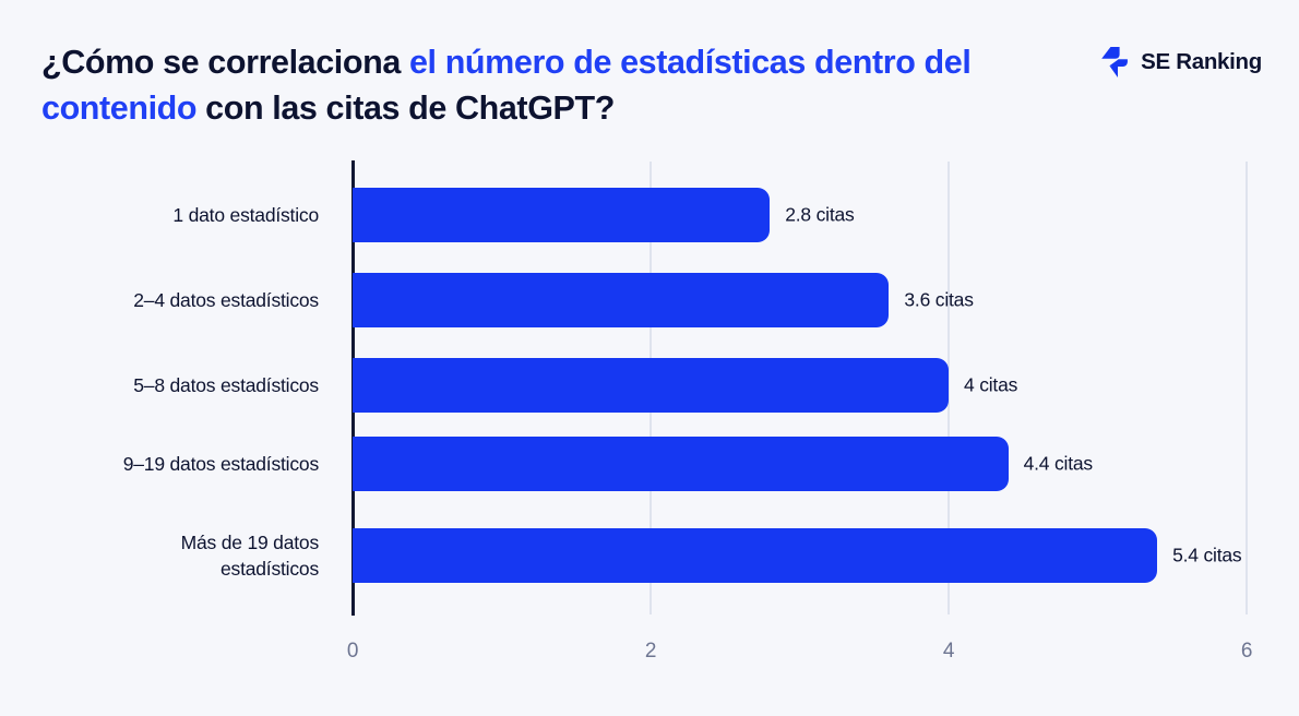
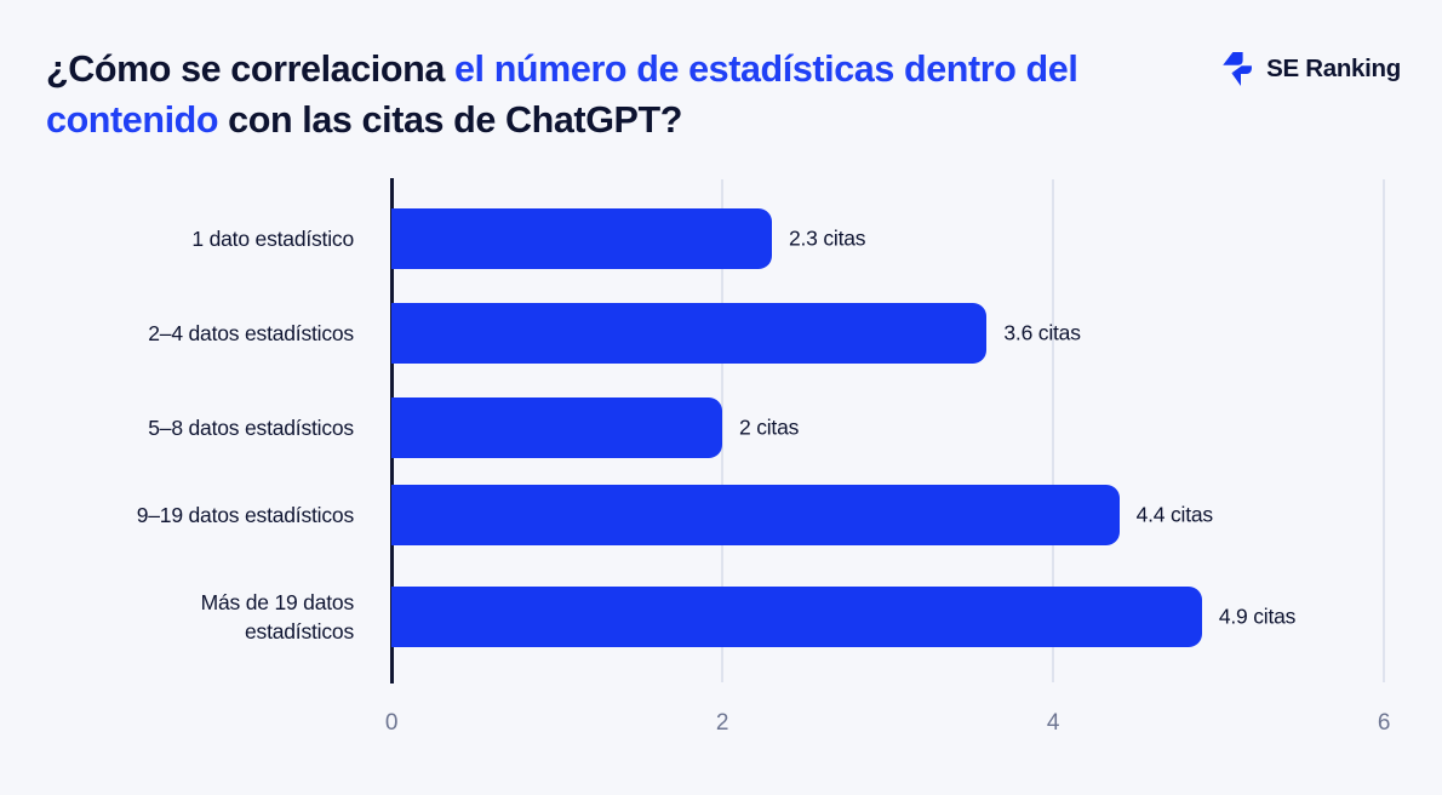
1 dato estadístico: 2.8 -> 2.3
5–8 datos estadísticos: 4 -> 2
Más de 19 datos estadísticos: 5.4 -> 4.9
